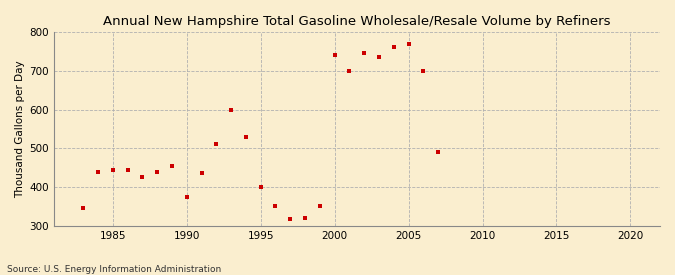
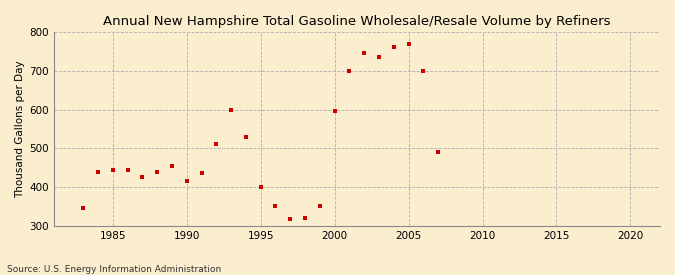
1990: 375 -> 415
2000: 740 -> 595
